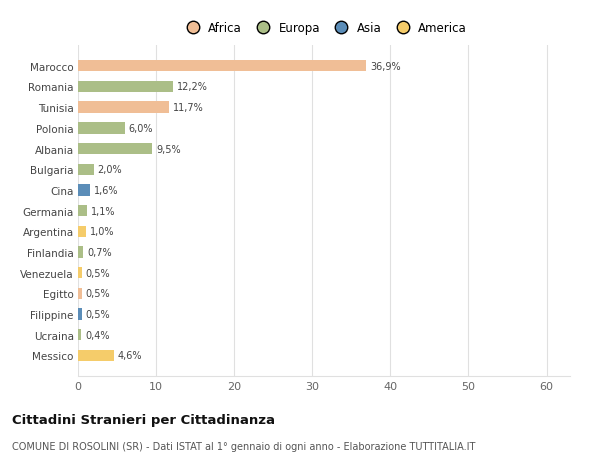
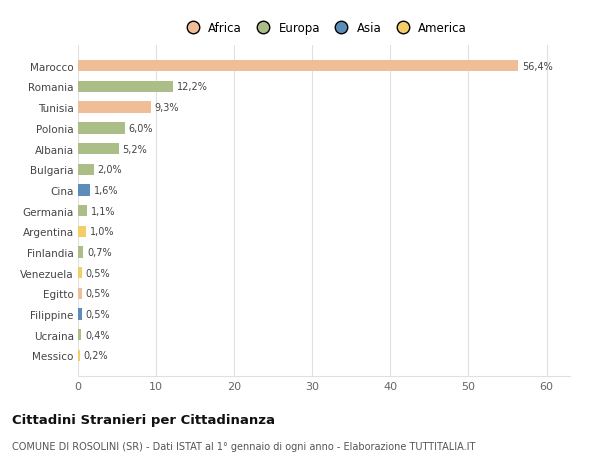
Marocco: 36,9% -> 56,4%
Tunisia: 11,7% -> 9,3%
Albania: 9,5% -> 5,2%
Messico: 4,6% -> 0,2%
